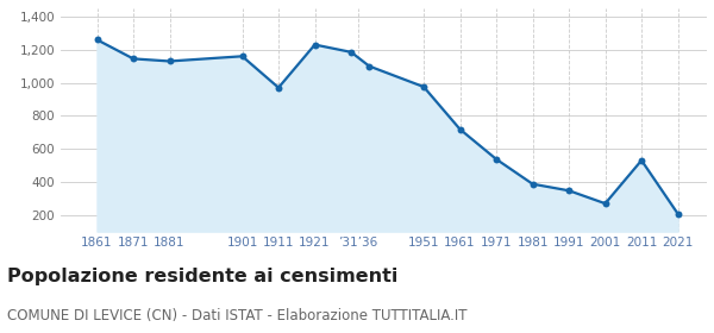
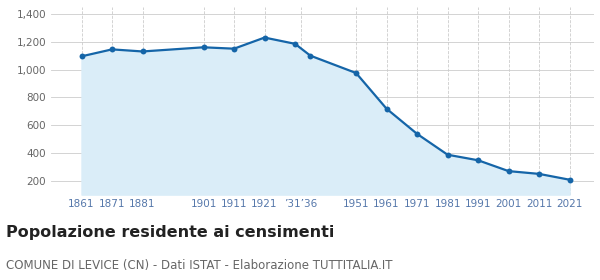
1861: 1,260 -> 1,100
1911: 970 -> 1,150
2011: 530 -> 250
